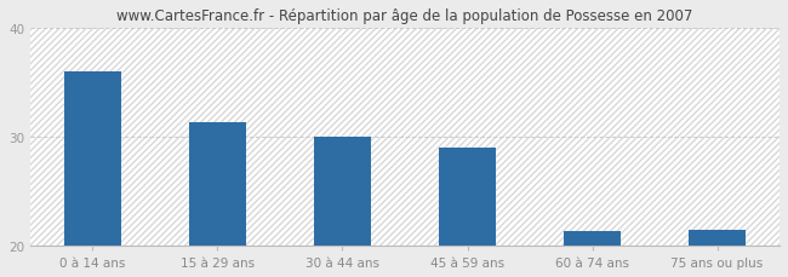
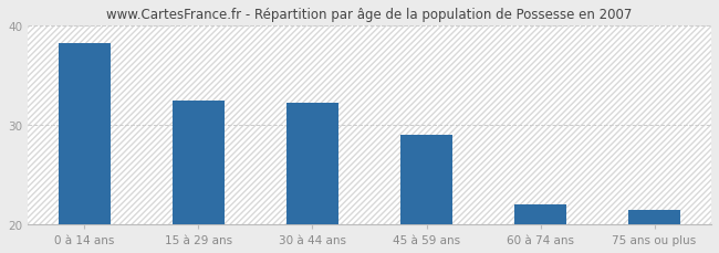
0 à 14 ans: 36.0 -> 38.2
15 à 29 ans: 31.3 -> 32.4
30 à 44 ans: 30.0 -> 32.2
60 à 74 ans: 21.3 -> 22.0
